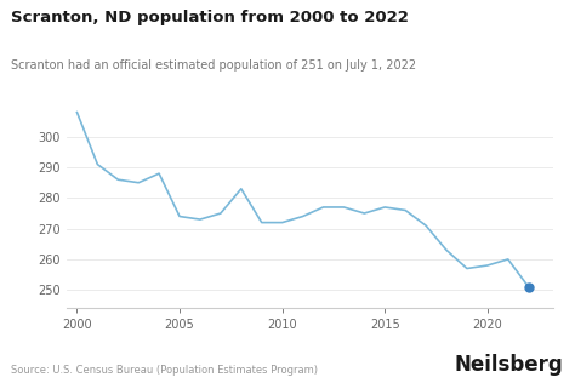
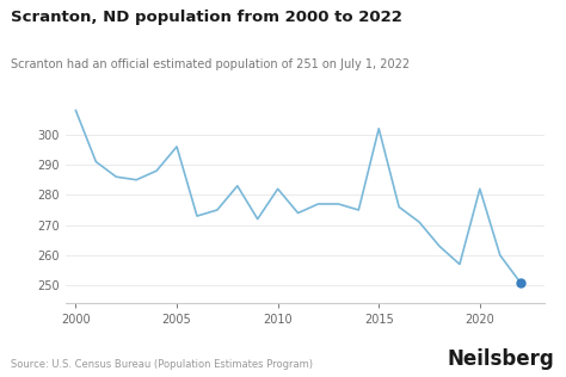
2005: 274 -> 296
2010: 272 -> 282
2015: 277 -> 302
2020: 258 -> 282
